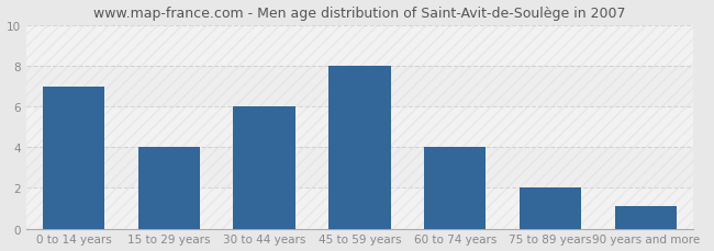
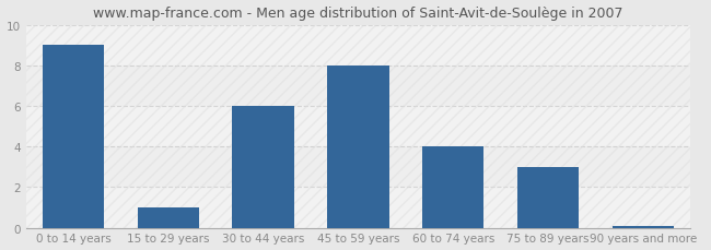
0 to 14 years: 7.0 -> 9.0
15 to 29 years: 4.0 -> 1.0
75 to 89 years: 2.0 -> 3.0
90 years and more: 1.1 -> 0.1
